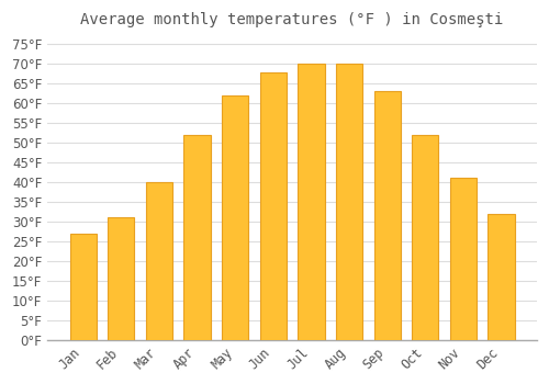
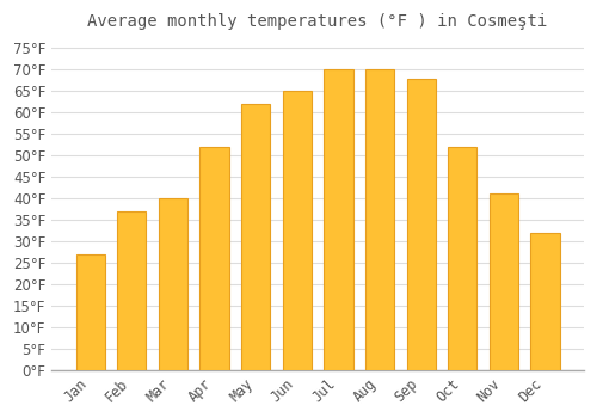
Feb: 31°F -> 37°F
Jun: 68°F -> 65°F
Sep: 63°F -> 68°F
